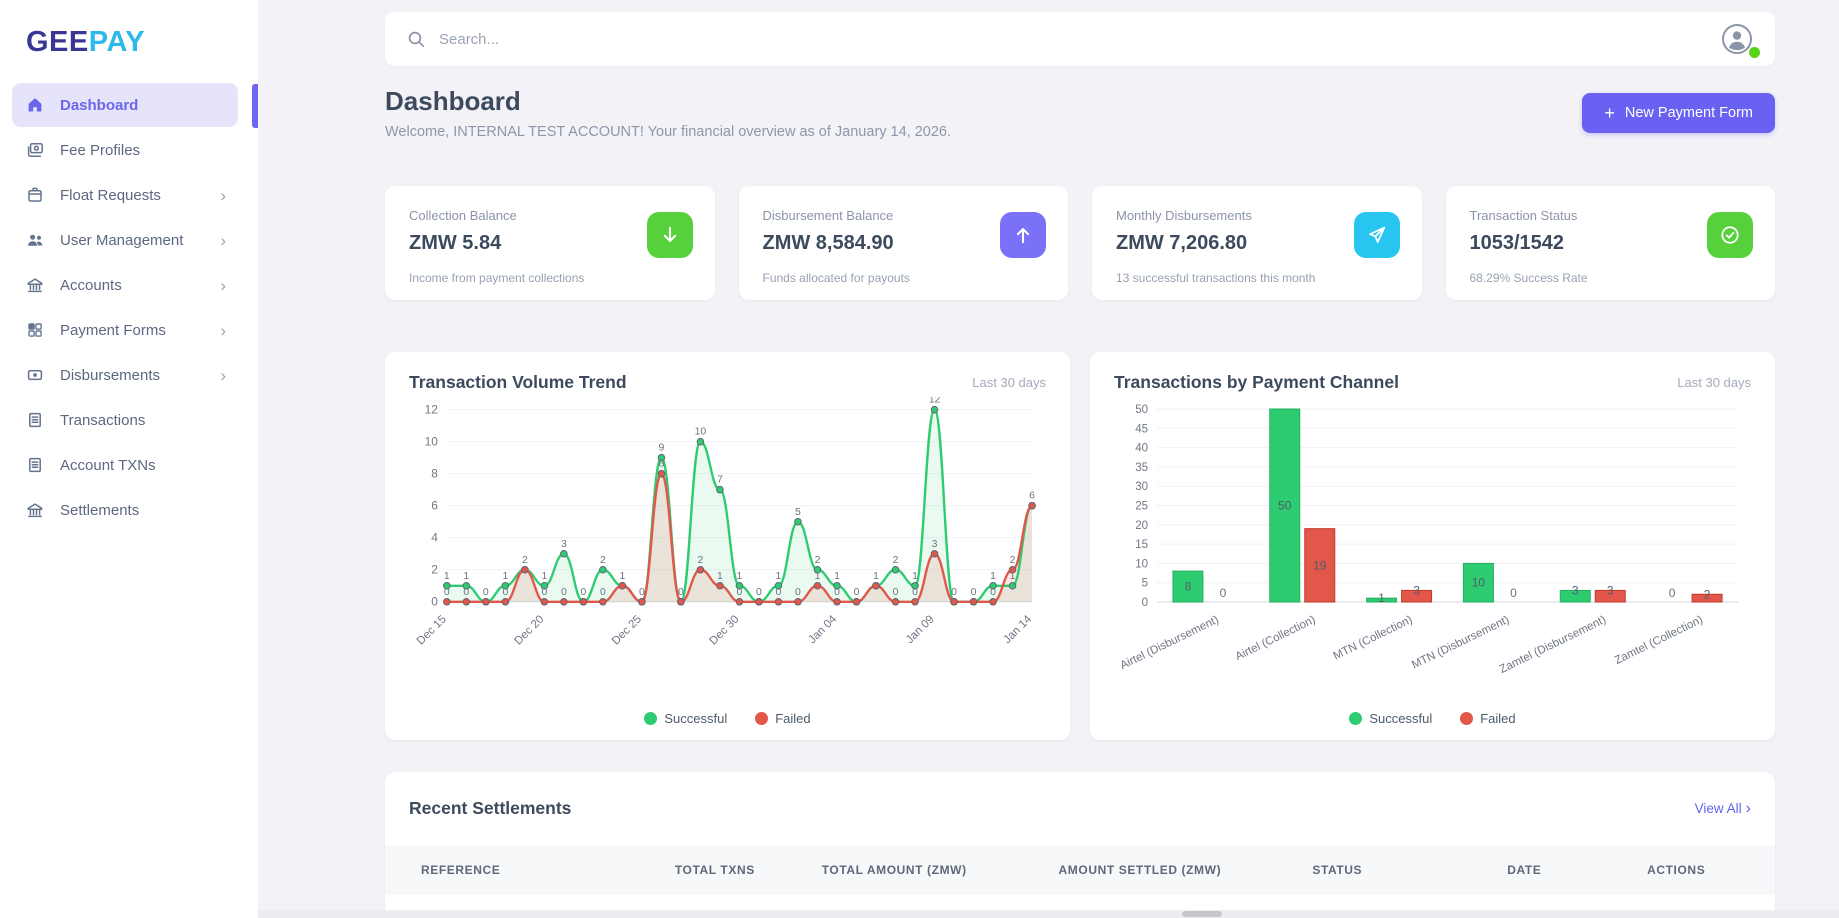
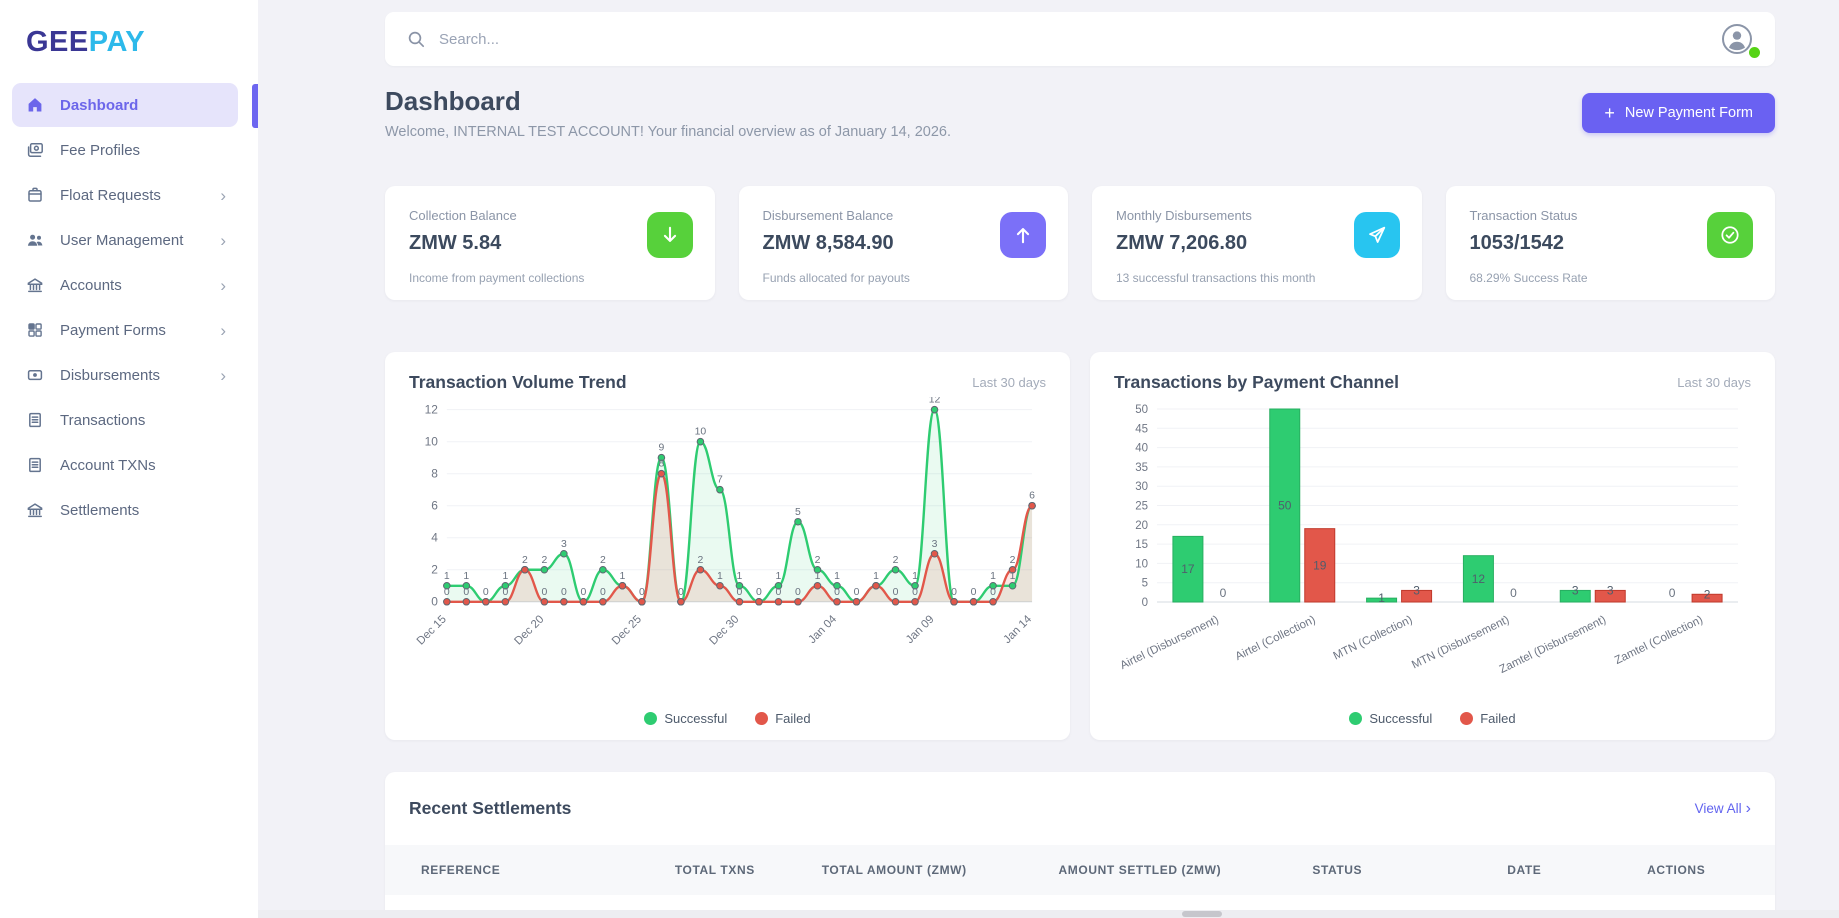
Transaction Volume Trend/Successful/Dec 20: 1 -> 2
Transactions by Payment Channel/Successful/Airtel (Disbursement): 8 -> 17
Transactions by Payment Channel/Successful/MTN (Disbursement): 10 -> 12
